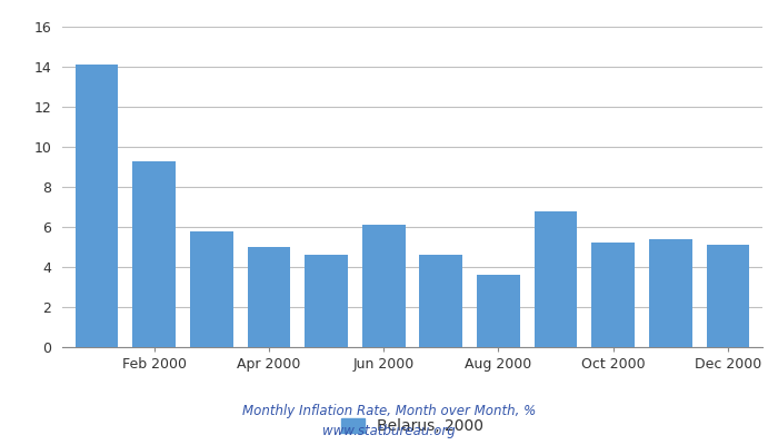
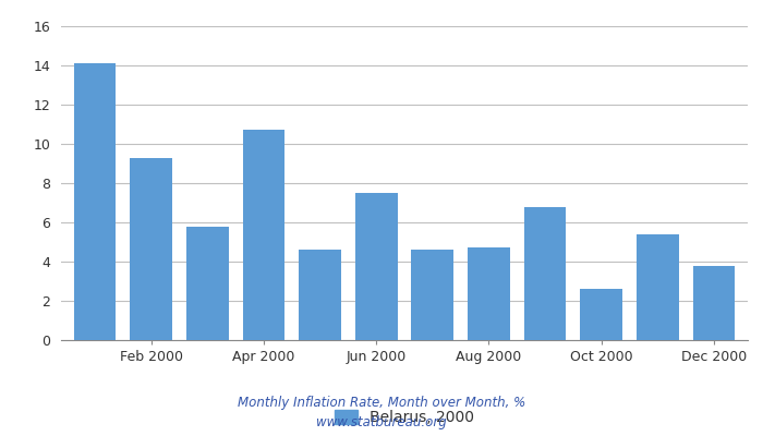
Apr 2000: 5.0 -> 10.7
Jun 2000: 6.1 -> 7.5
Aug 2000: 3.6 -> 4.7
Oct 2000: 5.2 -> 2.6
Dec 2000: 5.1 -> 3.8
